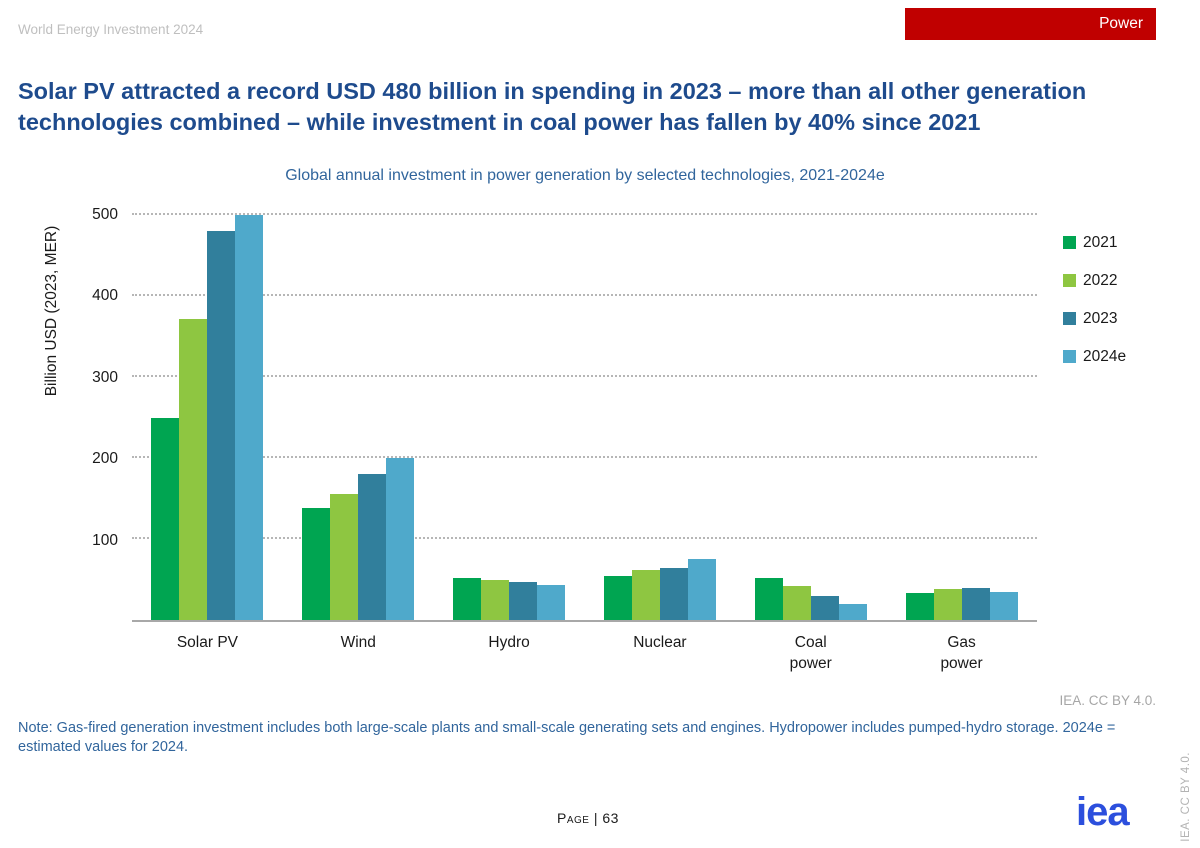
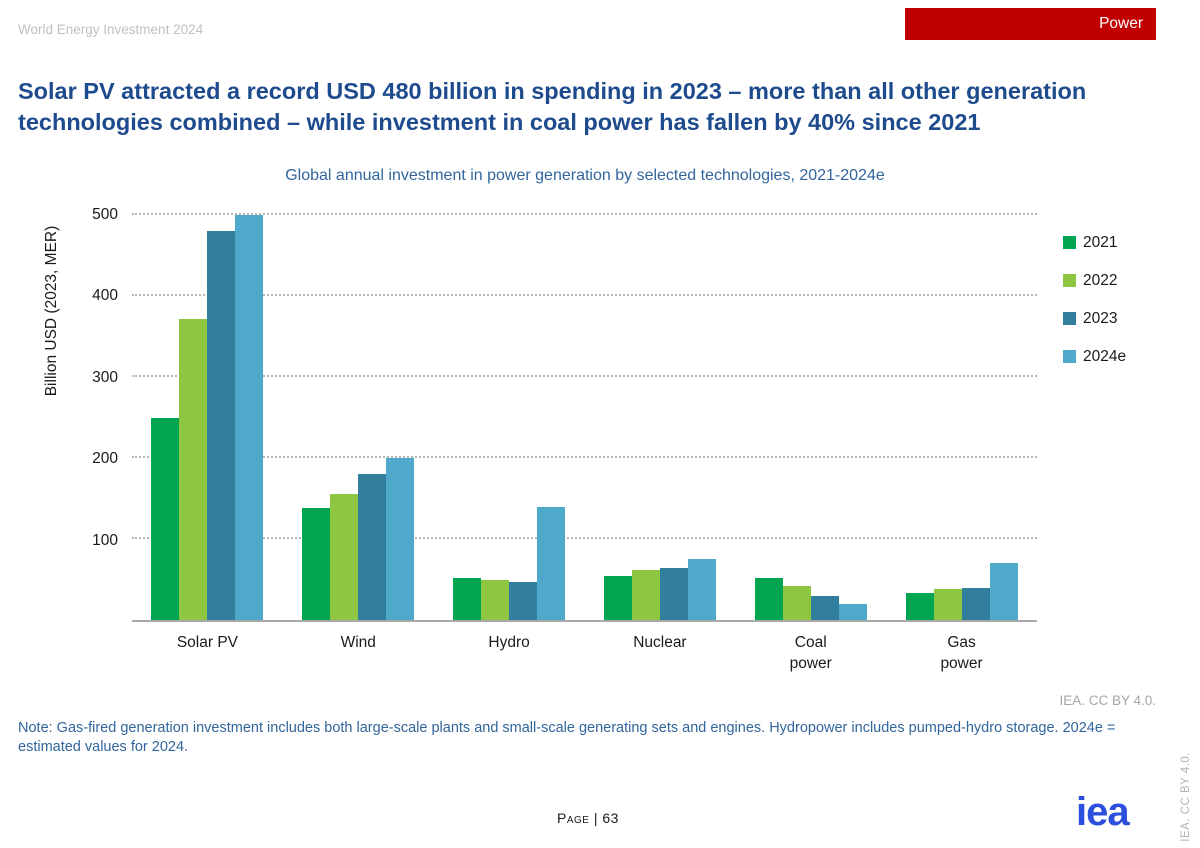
2024e/Hydro: 40 -> 140
2024e/Gas power: 40 -> 70
